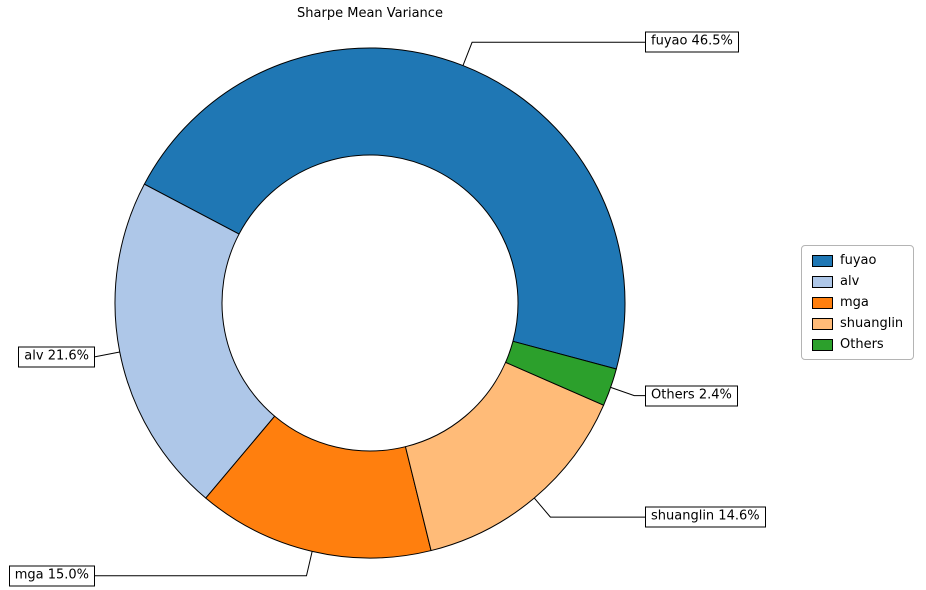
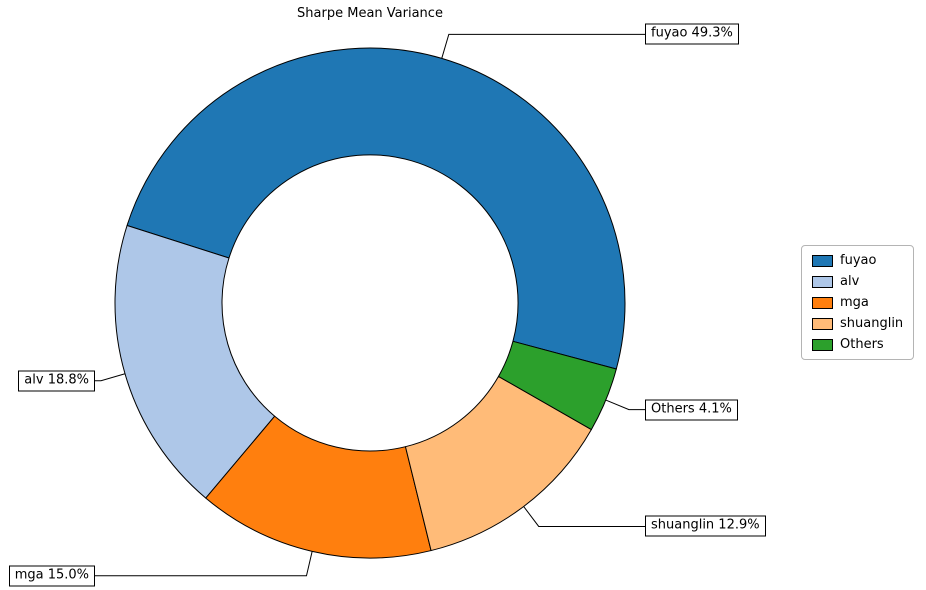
fuyao: 46.5% -> 49.3%
alv: 21.6% -> 18.8%
shuanglin: 14.6% -> 12.9%
Others: 2.4% -> 4.1%
